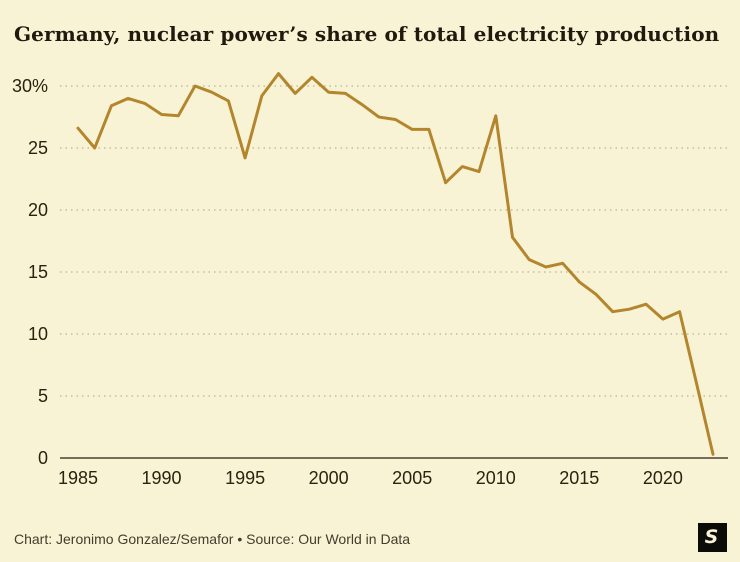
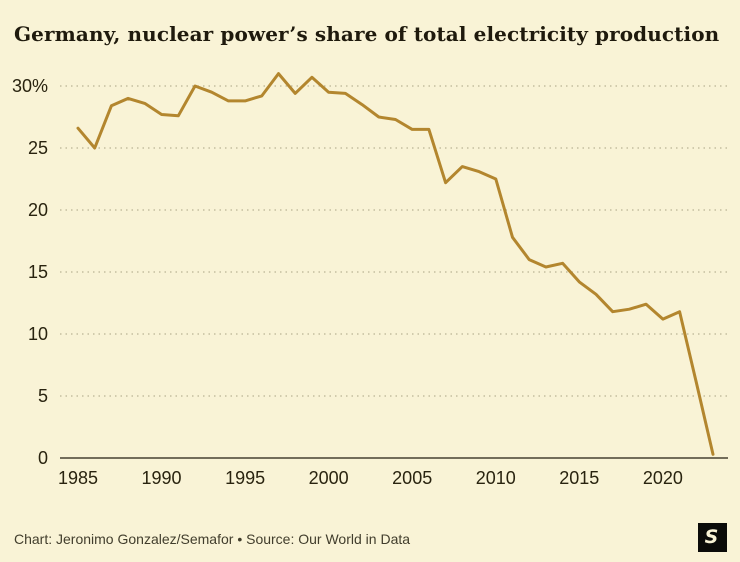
1995: 24.2% -> 28.8%
2010: 27.6% -> 22.5%
